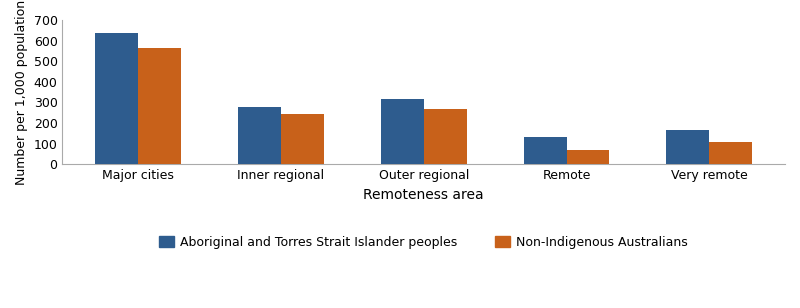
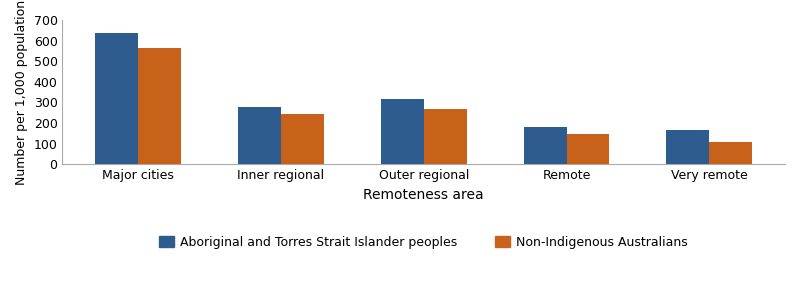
Aboriginal and Torres Strait Islander peoples/Remote: 130 -> 182
Non-Indigenous Australians/Remote: 70 -> 145
